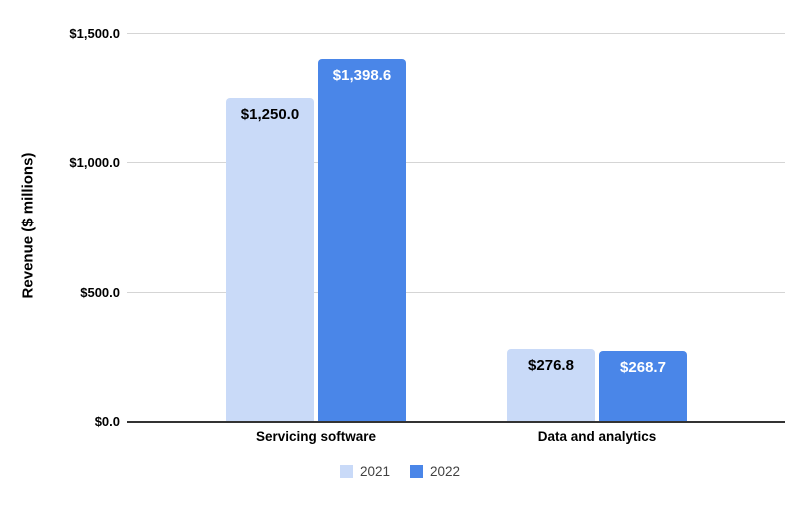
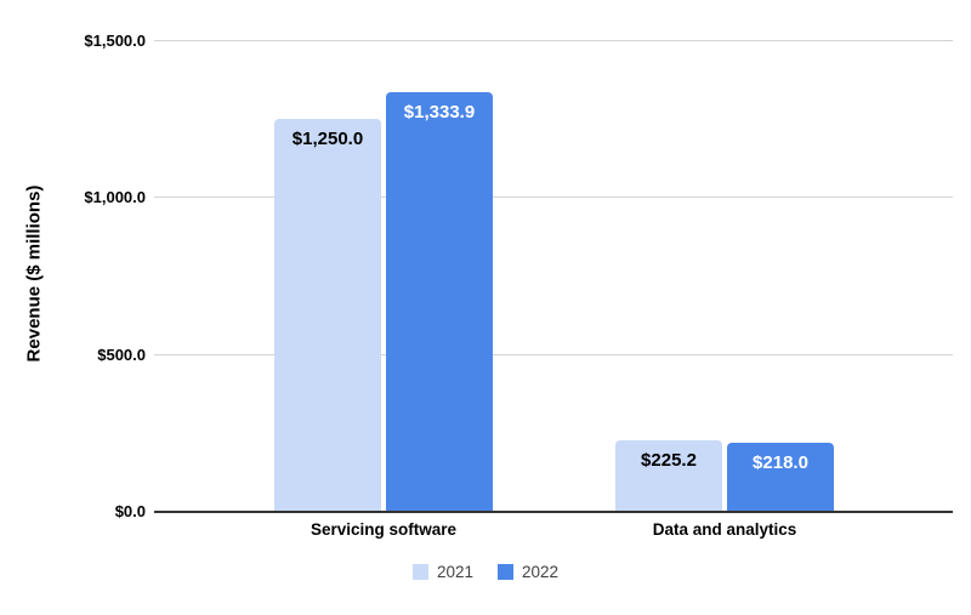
2022/Servicing software: $1,398.6 -> $1,333.9
2021/Data and analytics: $276.8 -> $225.2
2022/Data and analytics: $268.7 -> $218.0
